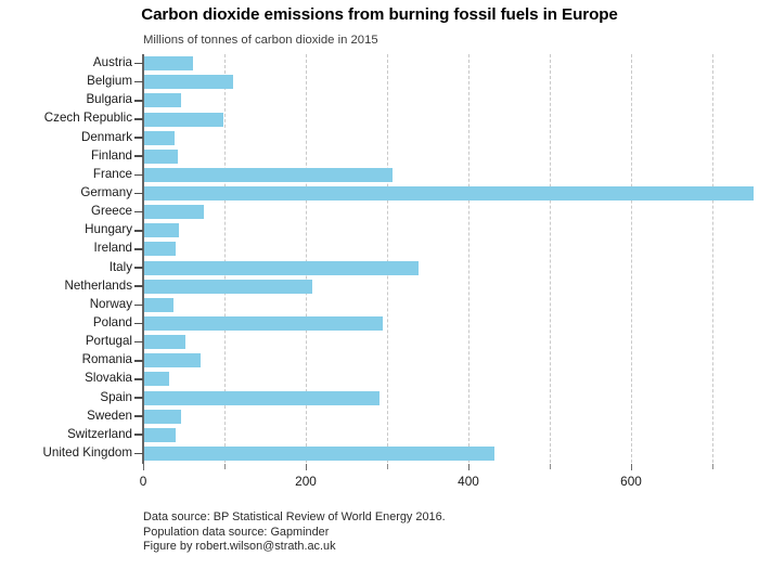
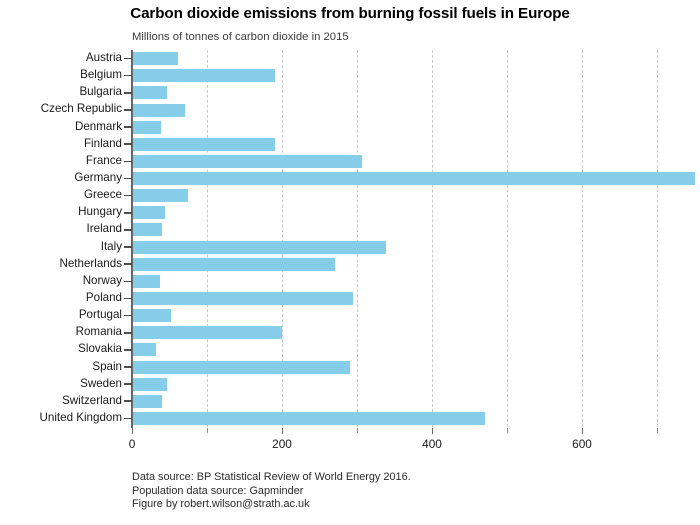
Belgium: 110 -> 190
Czech Republic: 100 -> 70
Finland: 40 -> 190
Netherlands: 210 -> 270
Romania: 70 -> 200
United Kingdom: 430 -> 470
